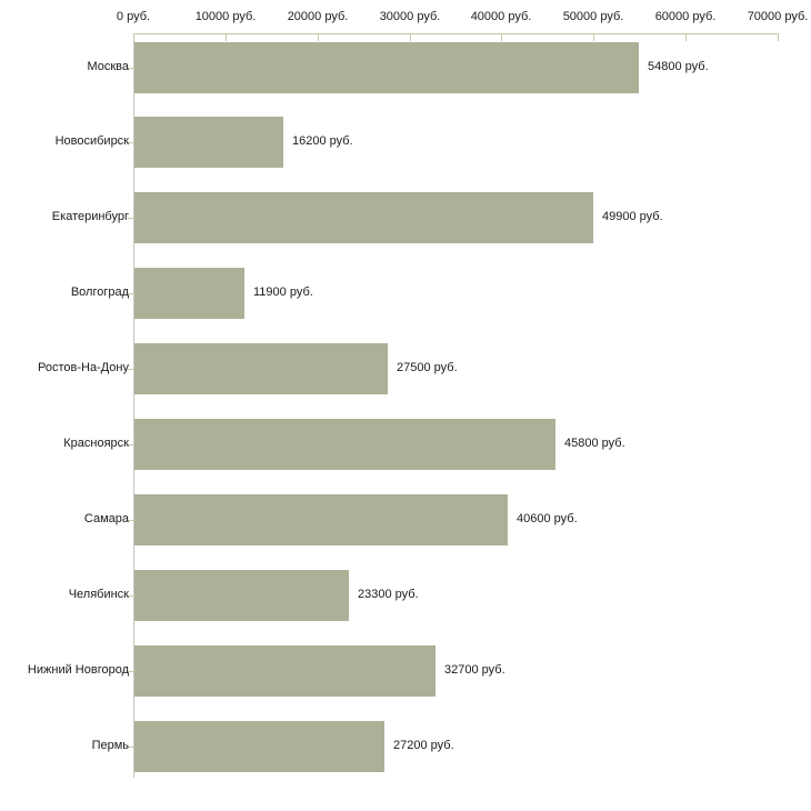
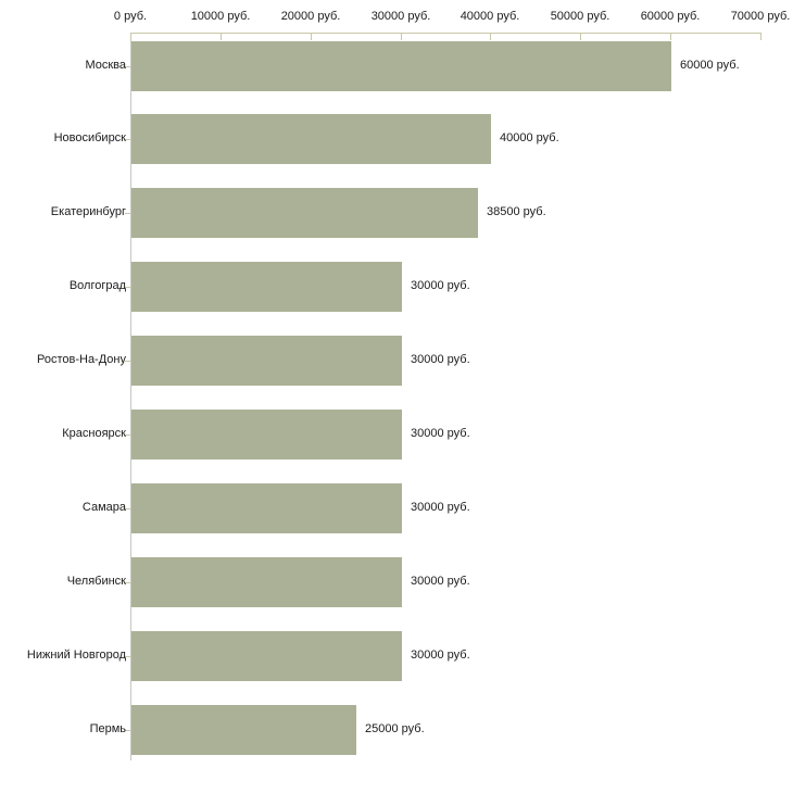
Москва: 54800 -> 60000
Новосибирск: 16200 -> 40000
Екатеринбург: 49900 -> 38500
Волгоград: 11900 -> 30000
Ростов-На-Дону: 27500 -> 30000
Красноярск: 45800 -> 30000
Самара: 40600 -> 30000
Челябинск: 23300 -> 30000
Нижний Новгород: 32700 -> 30000
Пермь: 27200 -> 25000
